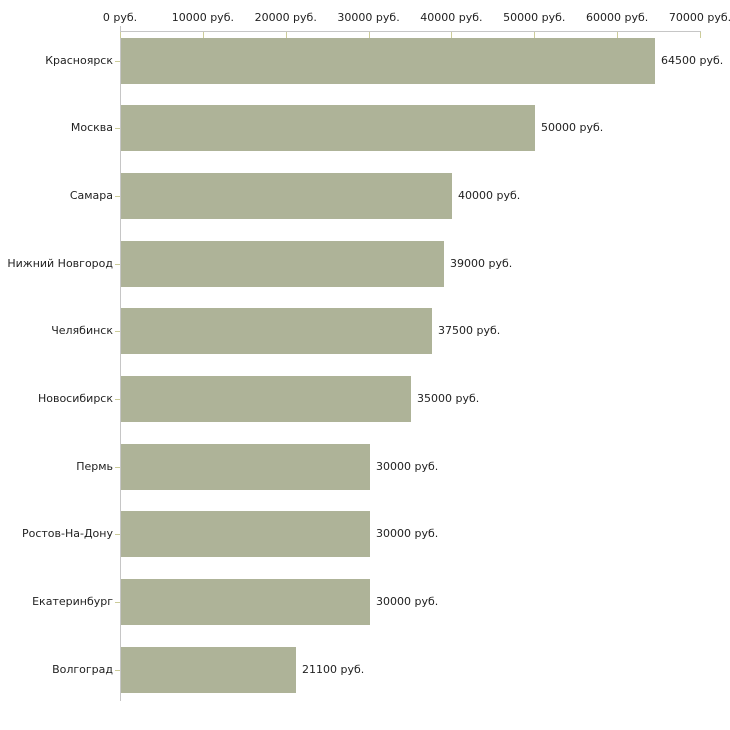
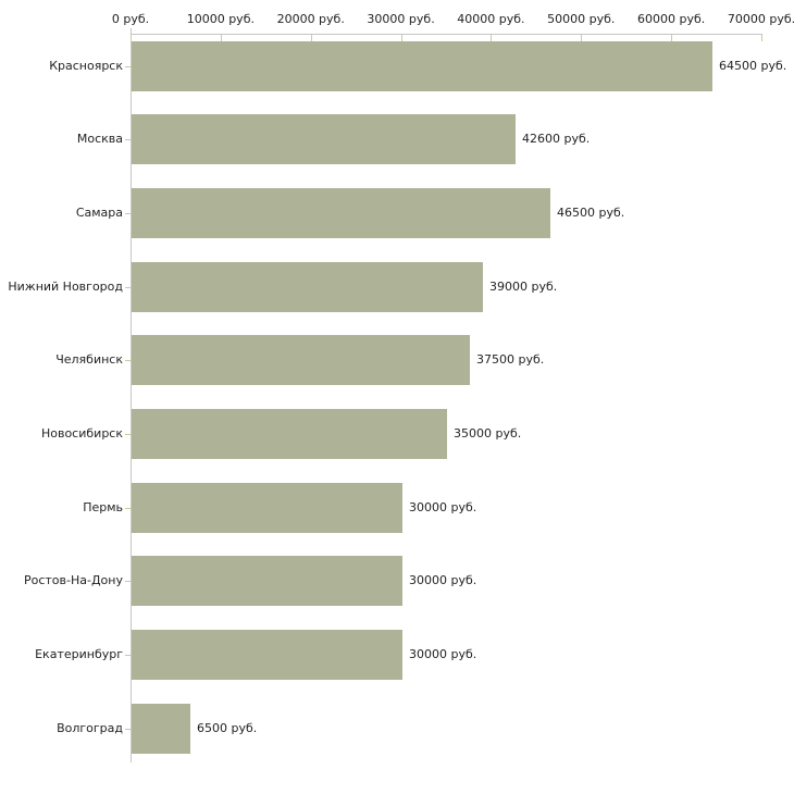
Москва: 50000 -> 42600
Самара: 40000 -> 46500
Волгоград: 21100 -> 6500
